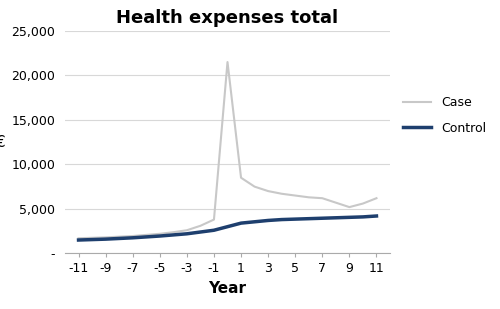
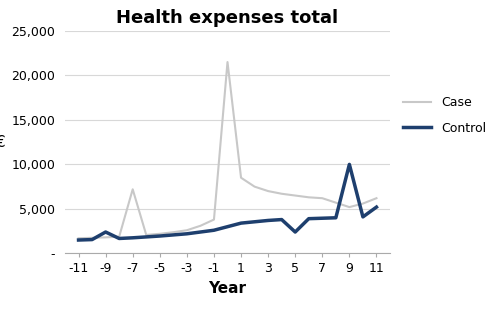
Control/-9: 1,600 -> 2,400
Case/-7: 2,000 -> 7,200
Control/5: 3,800 -> 2,400
Control/9: 4,000 -> 10,000
Control/11: 4,200 -> 5,200
